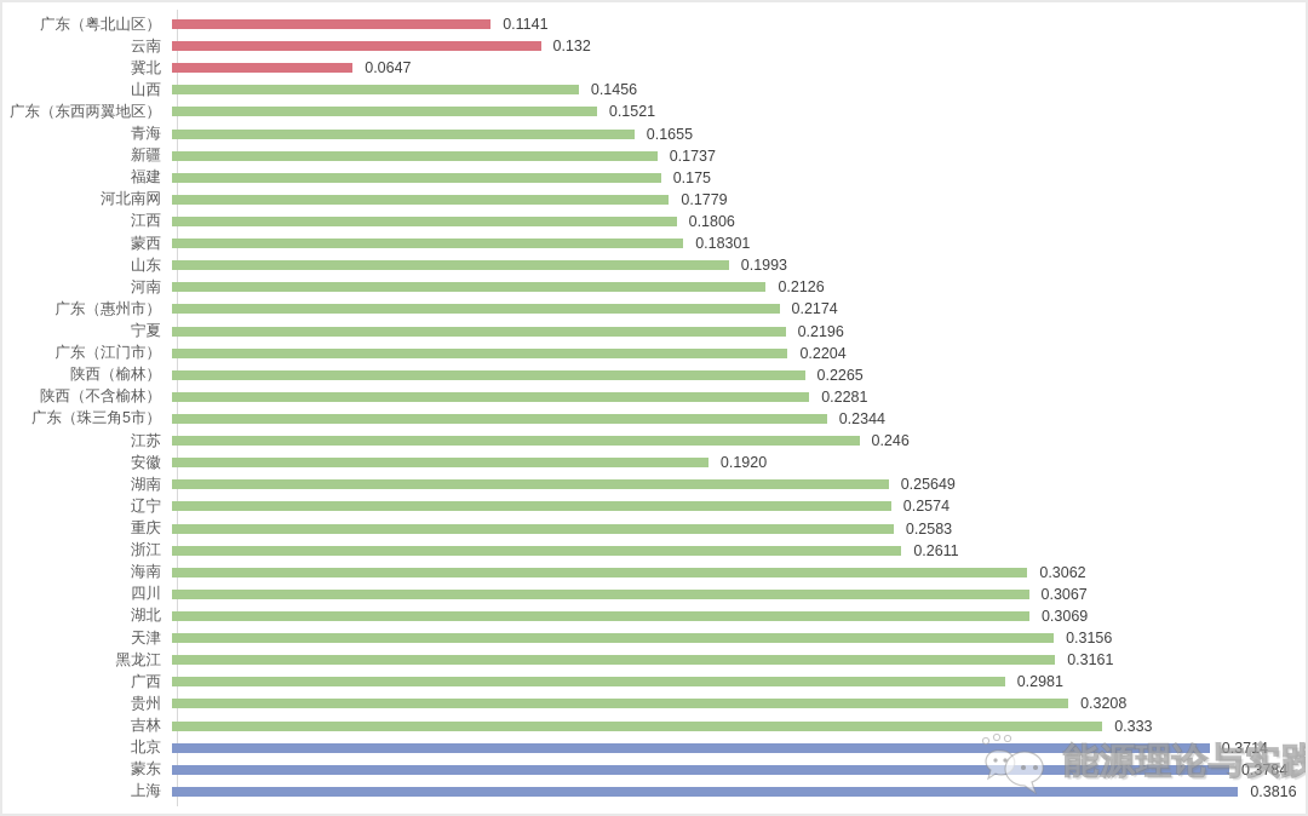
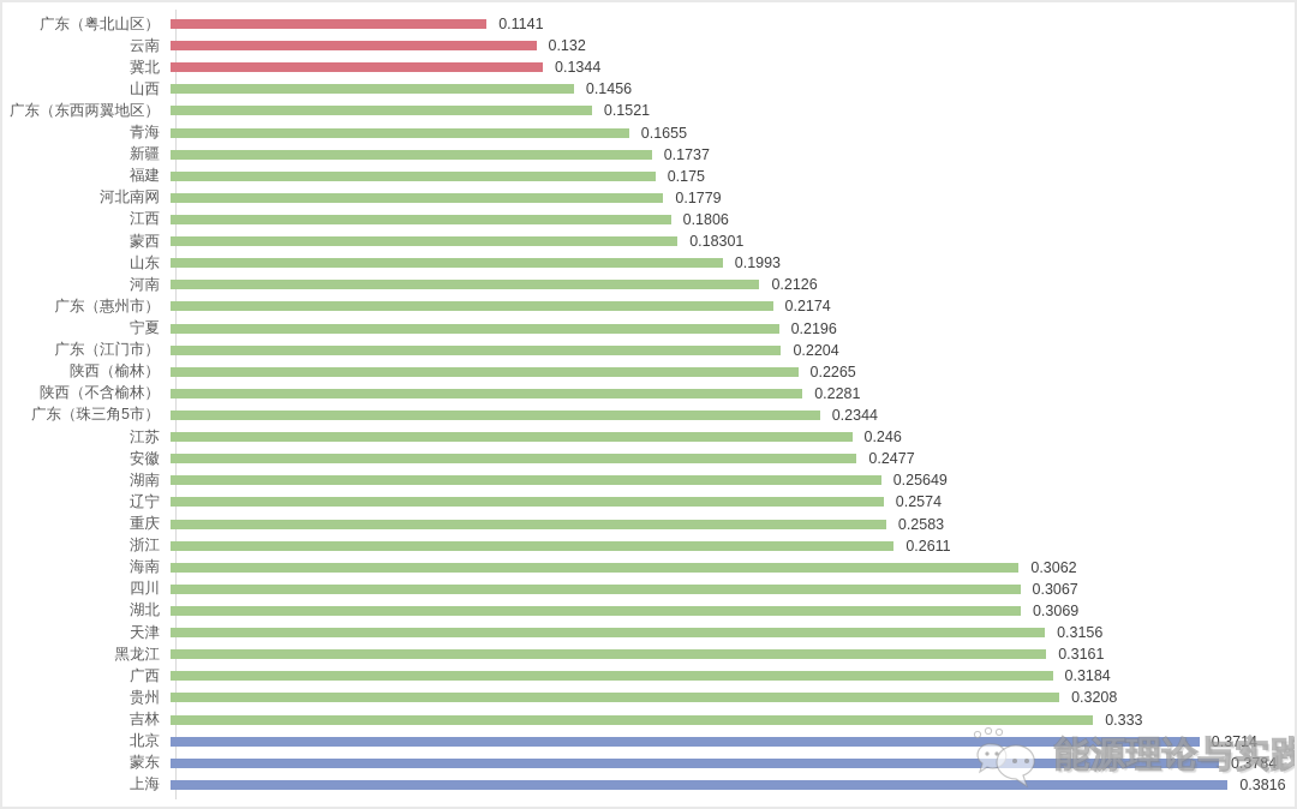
冀北: 0.0647 -> 0.1344
安徽: 0.1920 -> 0.2477
广西: 0.2981 -> 0.3184
